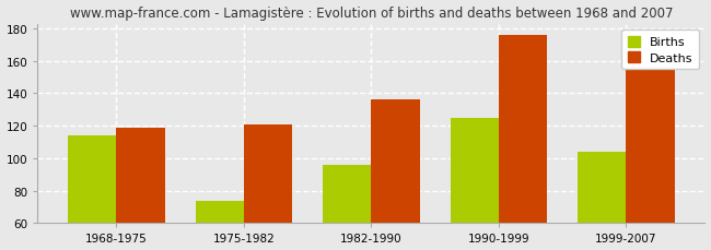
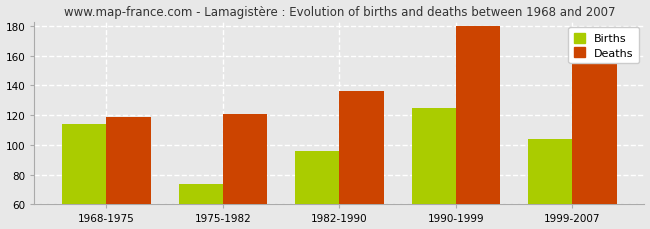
Deaths/1990-1999: 176 -> 180
